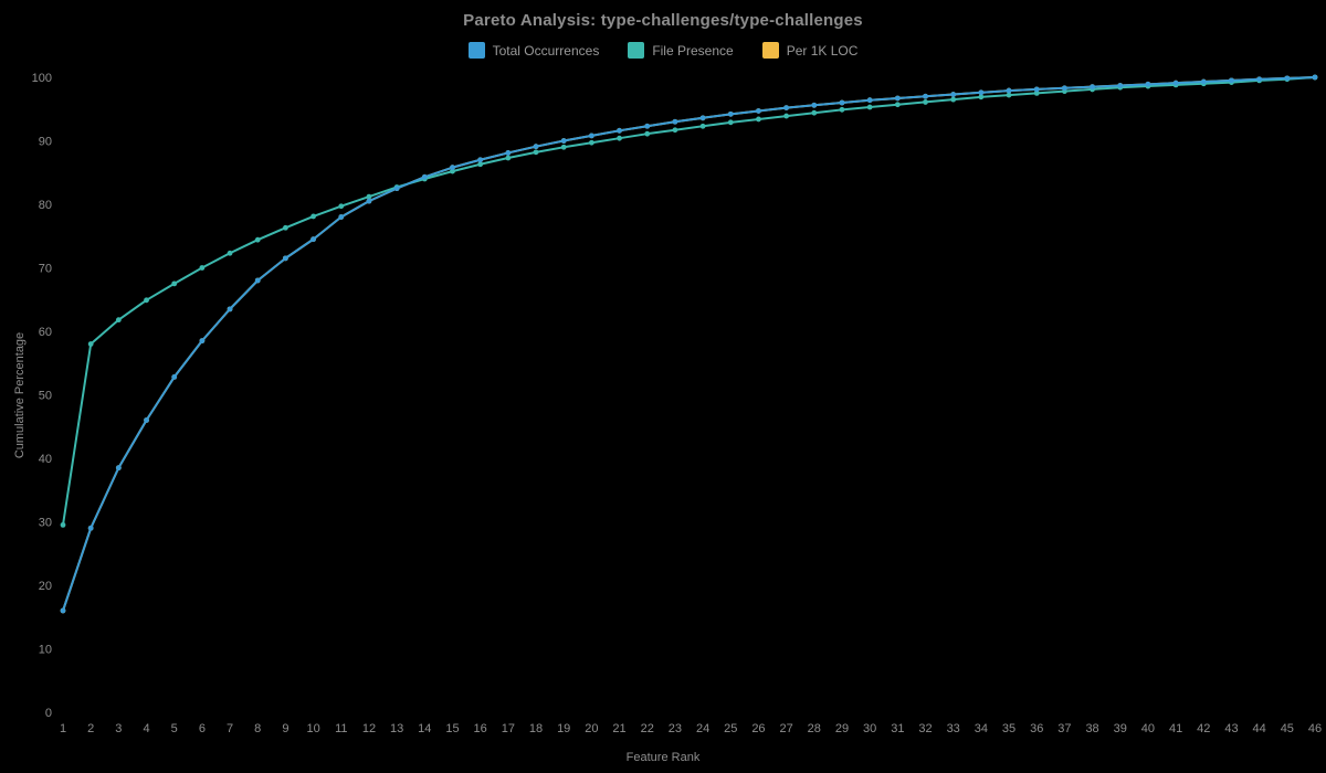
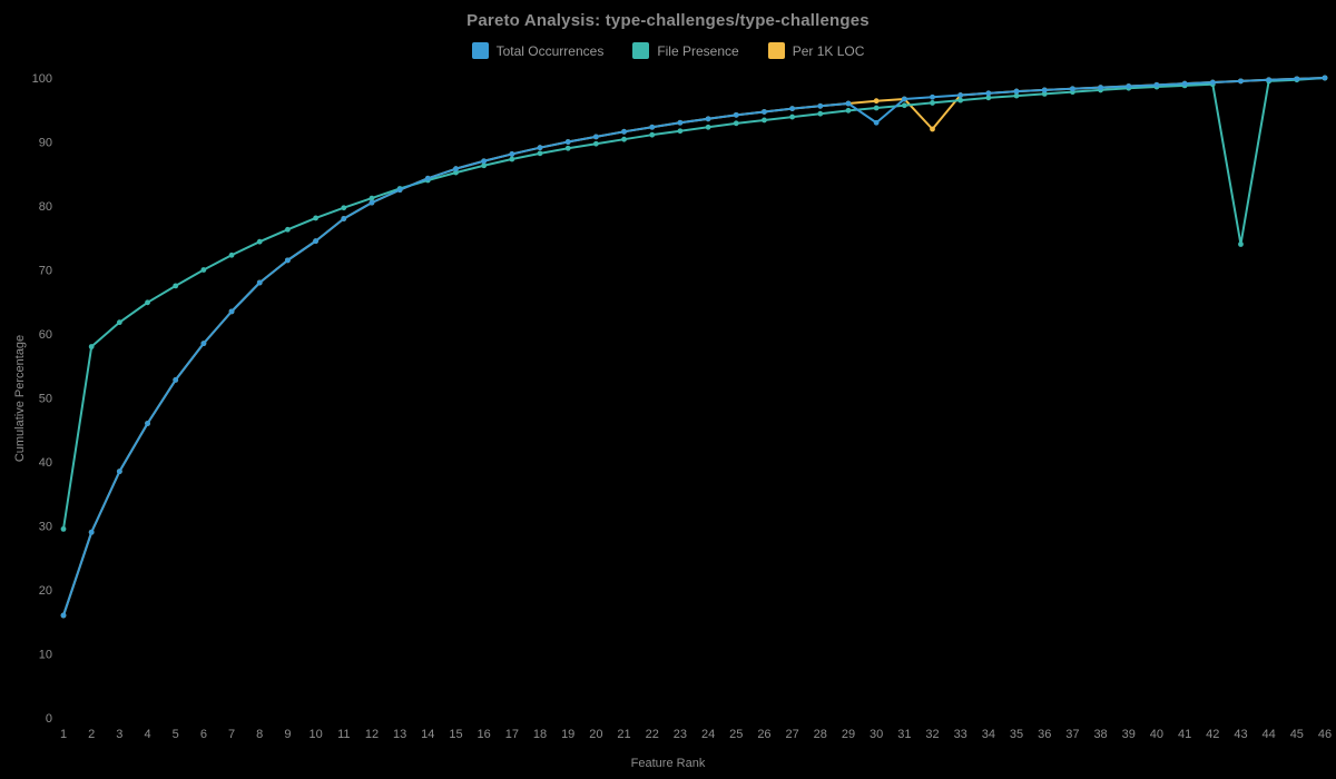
Total Occurrences/30: 96 -> 93
Per 1K LOC/32: 97 -> 92
File Presence/43: 99 -> 74
